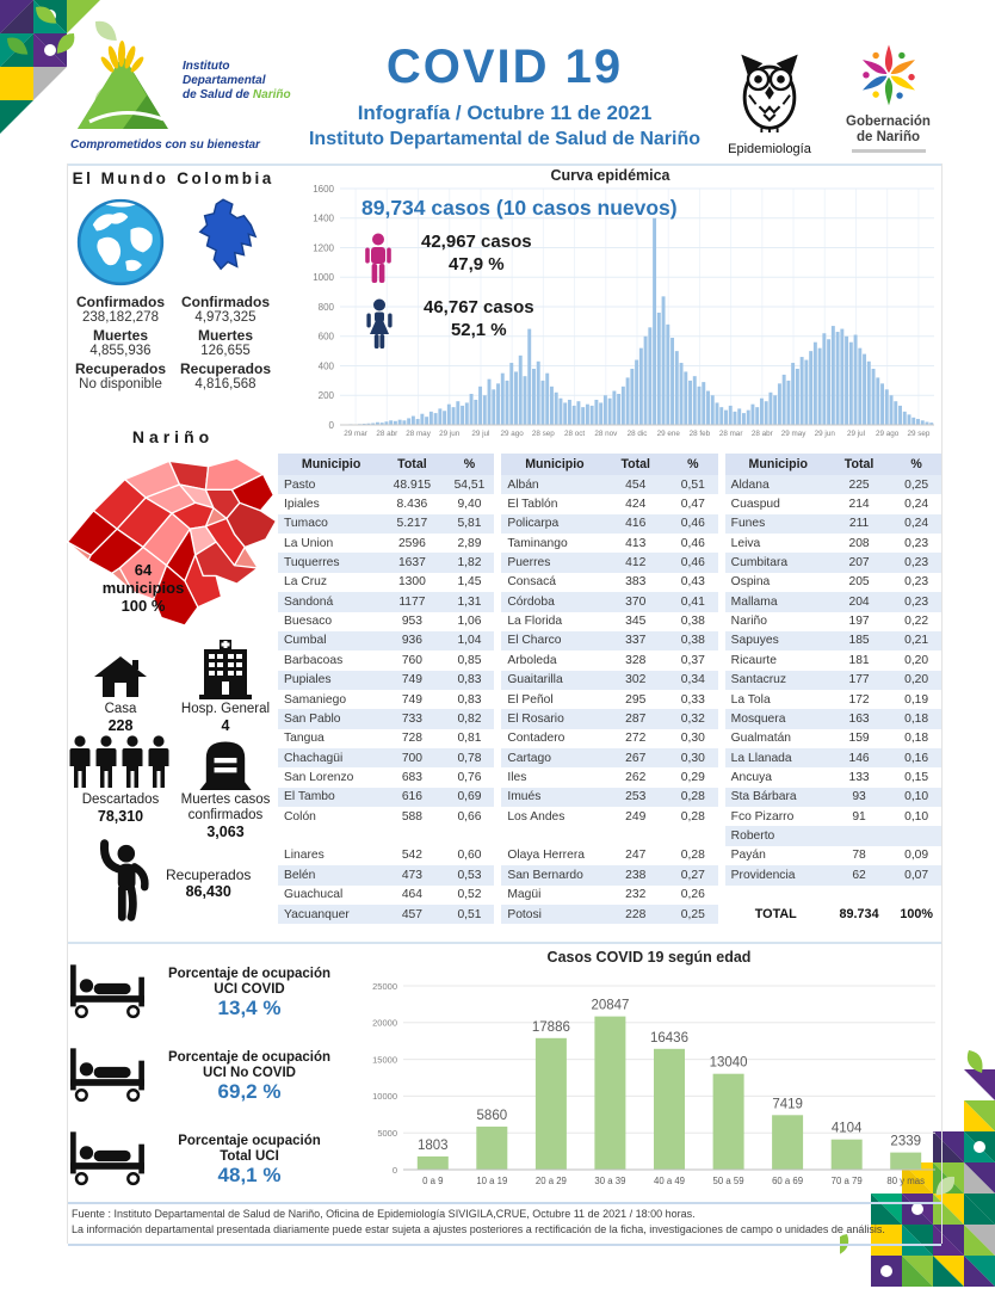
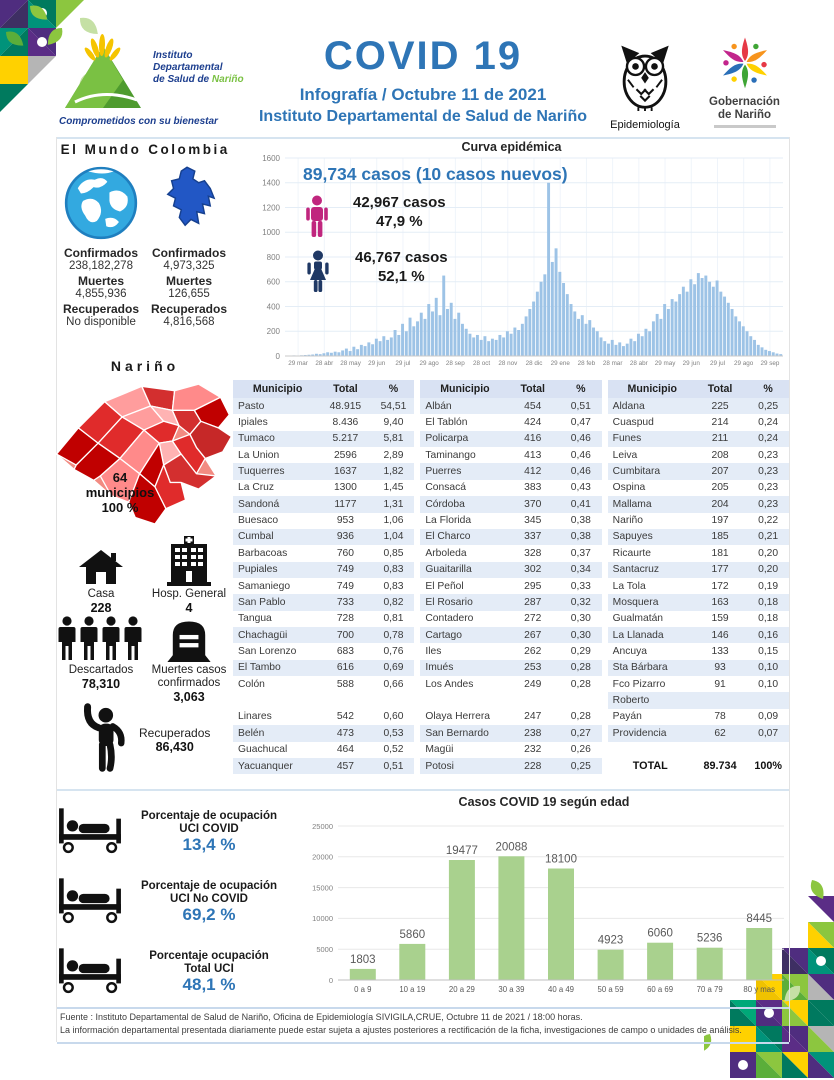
Casos COVID 19 según edad/20 a 29: 17886 -> 19477
Casos COVID 19 según edad/30 a 39: 20847 -> 20088
Casos COVID 19 según edad/40 a 49: 16436 -> 18100
Casos COVID 19 según edad/50 a 59: 13040 -> 4923
Casos COVID 19 según edad/60 a 69: 7419 -> 6060
Casos COVID 19 según edad/70 a 79: 4104 -> 5236
Casos COVID 19 según edad/80 y mas: 2339 -> 8445
